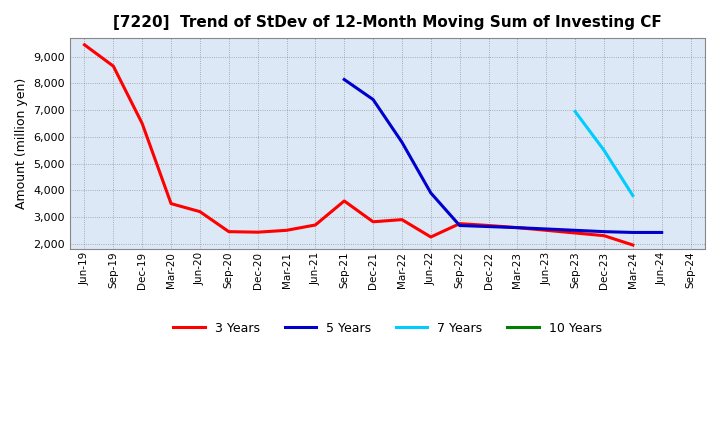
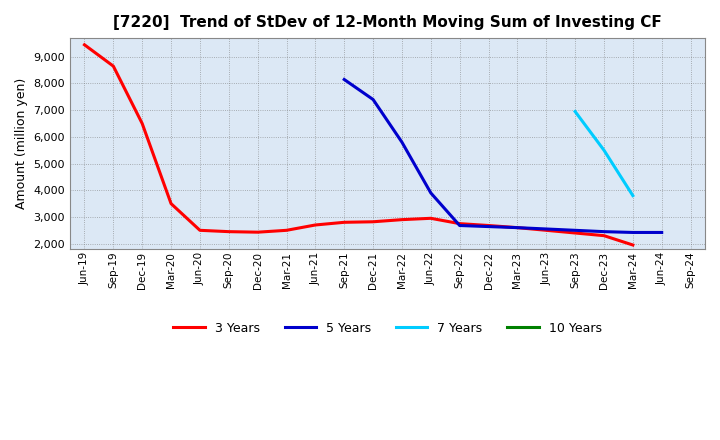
3 Years/Jun-20: 3,200 -> 2,500
3 Years/Sep-21: 3,600 -> 2,800
3 Years/Jun-22: 2,250 -> 2,950
